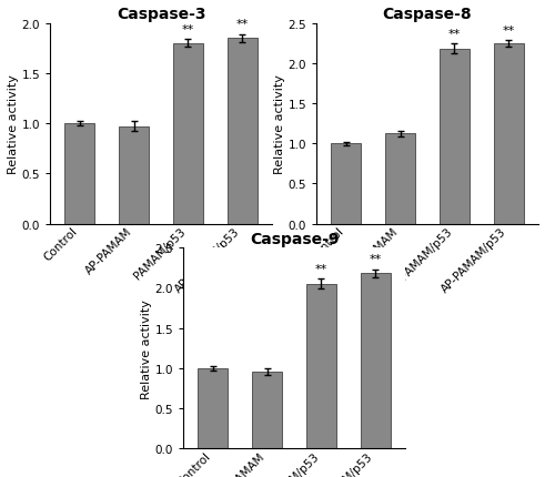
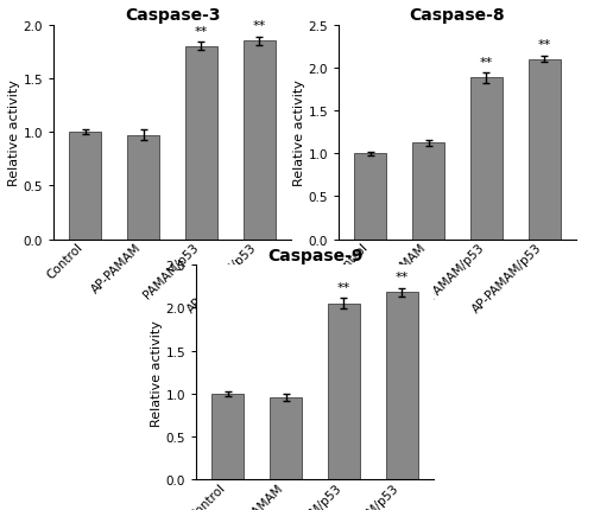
Caspase-8/PAMAM/p53: 2.18 -> 1.88
Caspase-8/AP-PAMAM/p53: 2.24 -> 2.10
